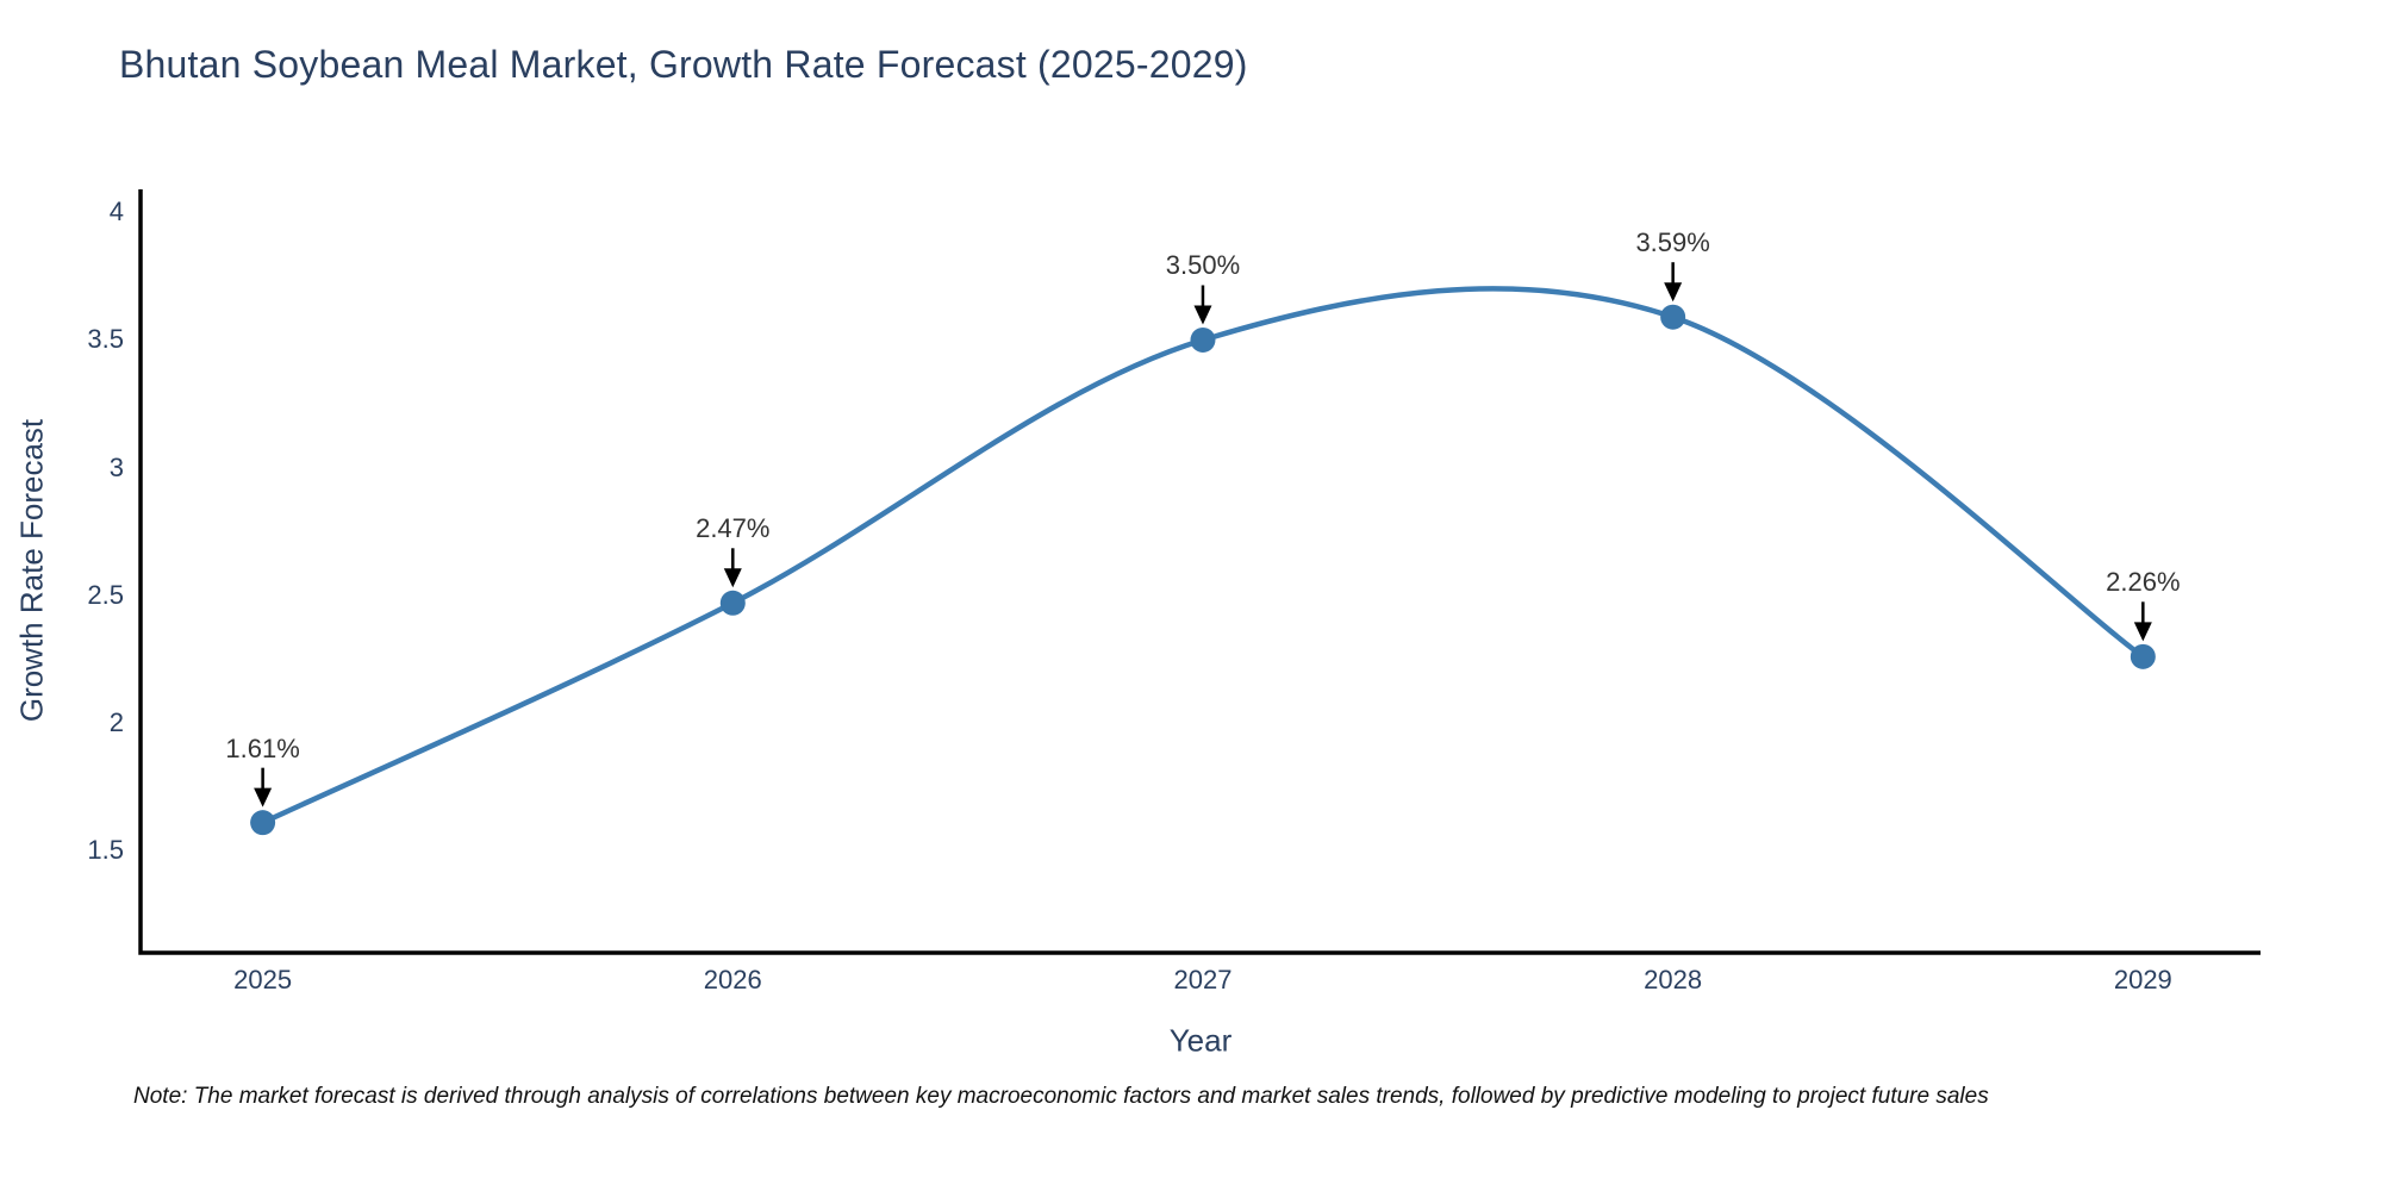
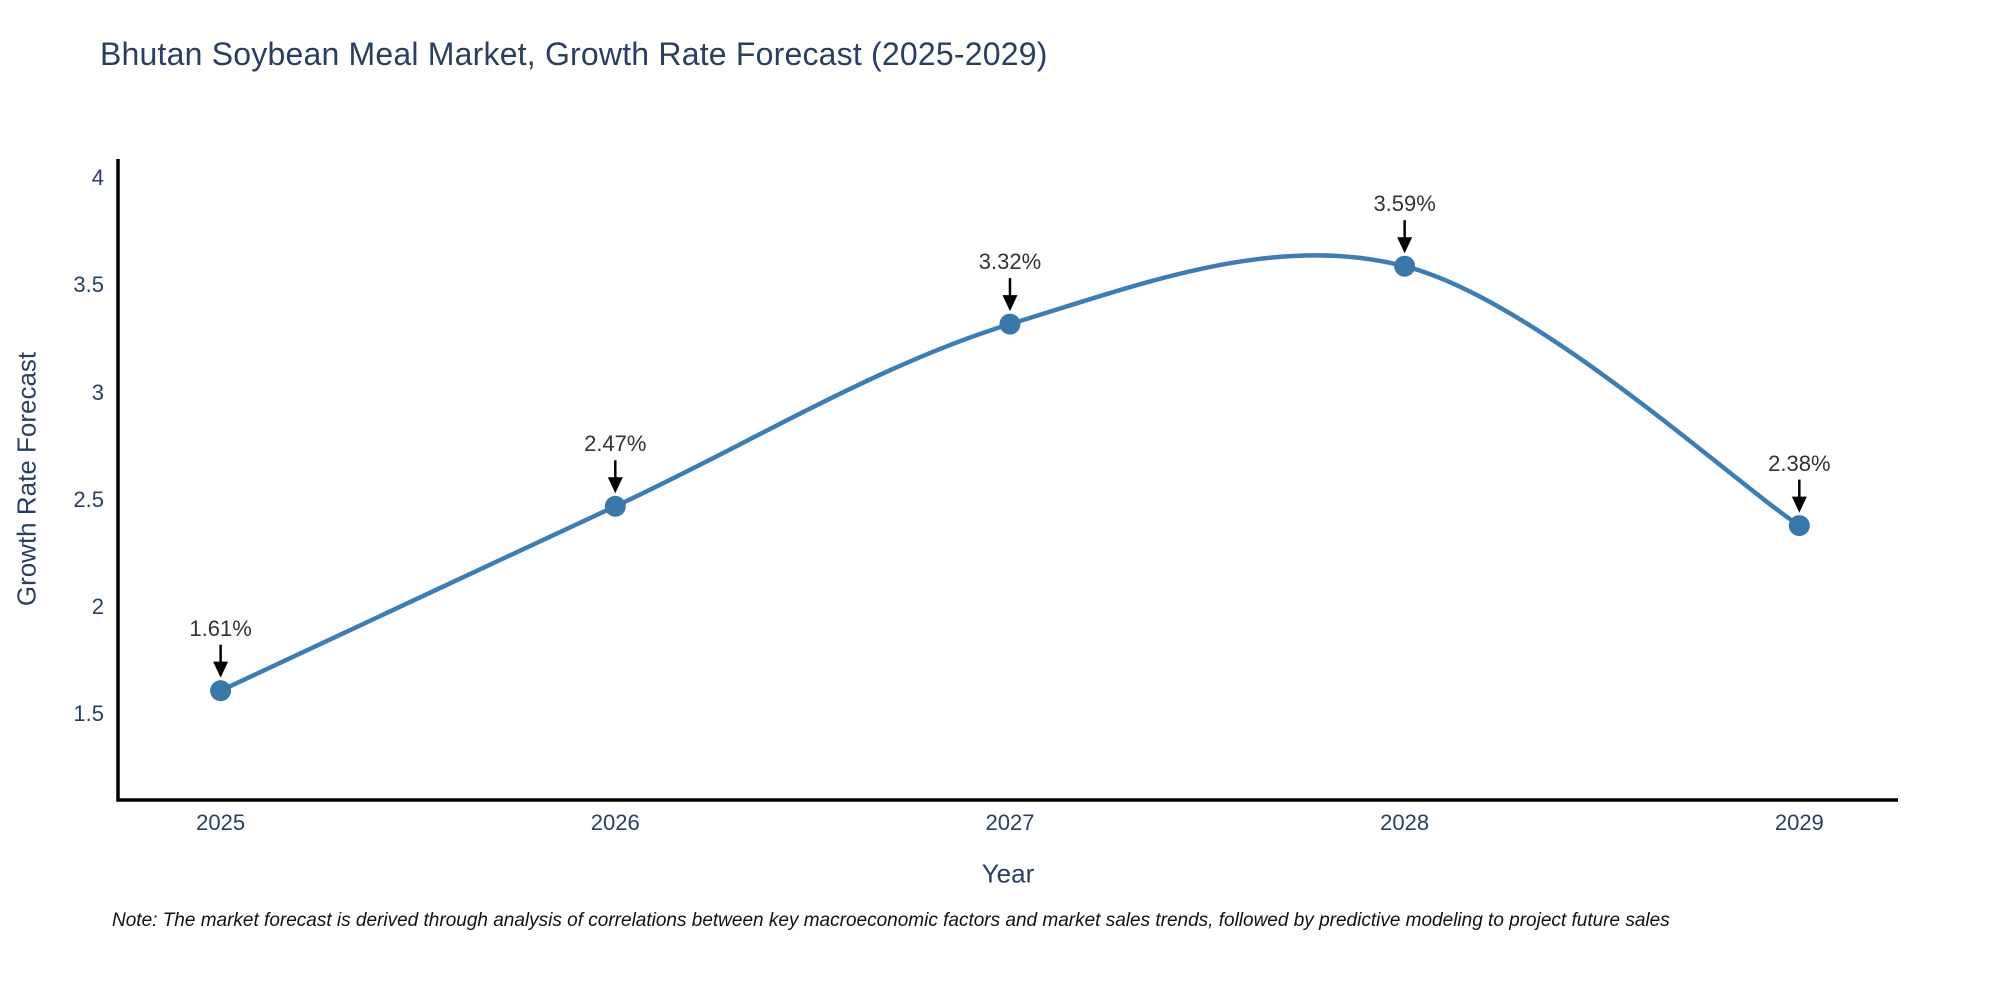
2027: 3.50% -> 3.32%
2029: 2.26% -> 2.38%
